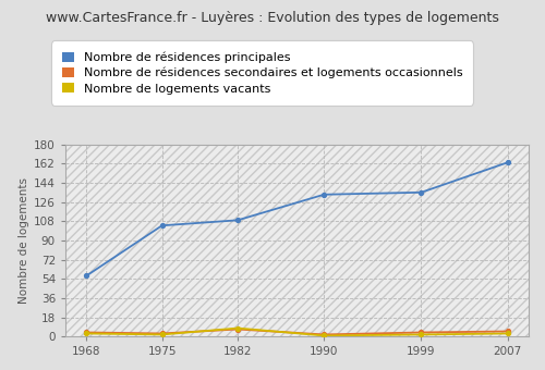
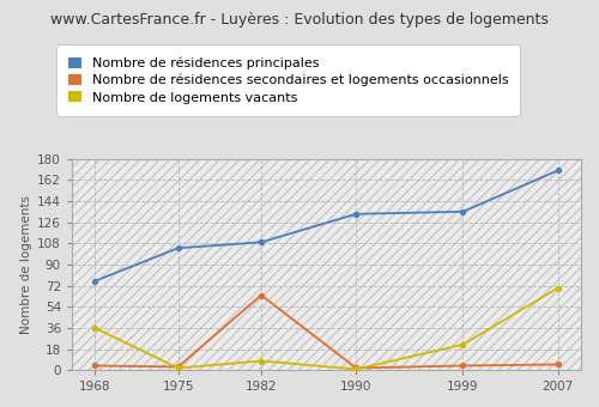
Nombre de résidences principales/1968: 57 -> 76
Nombre de logements vacants/1968: 3 -> 36
Nombre de résidences secondaires et logements occasionnels/1982: 7 -> 64
Nombre de logements vacants/1999: 2 -> 22
Nombre de résidences principales/2007: 163 -> 170
Nombre de logements vacants/2007: 3 -> 70
